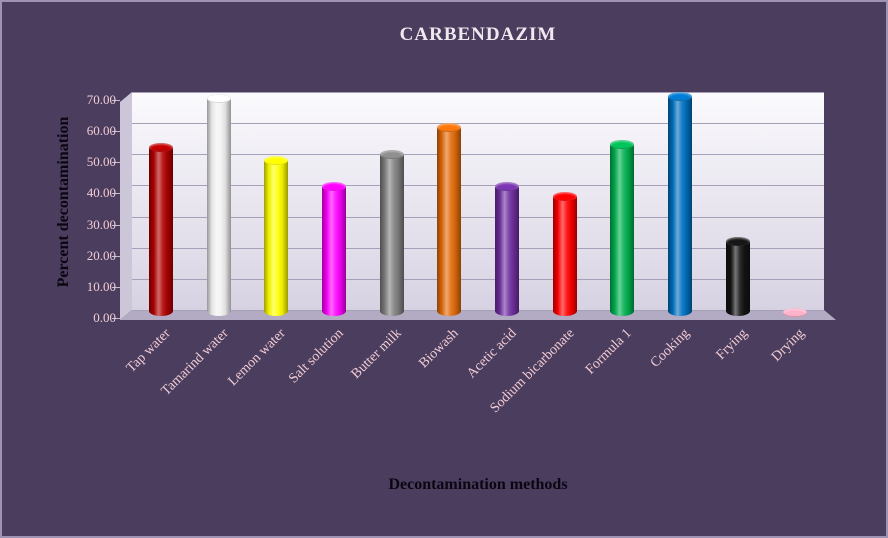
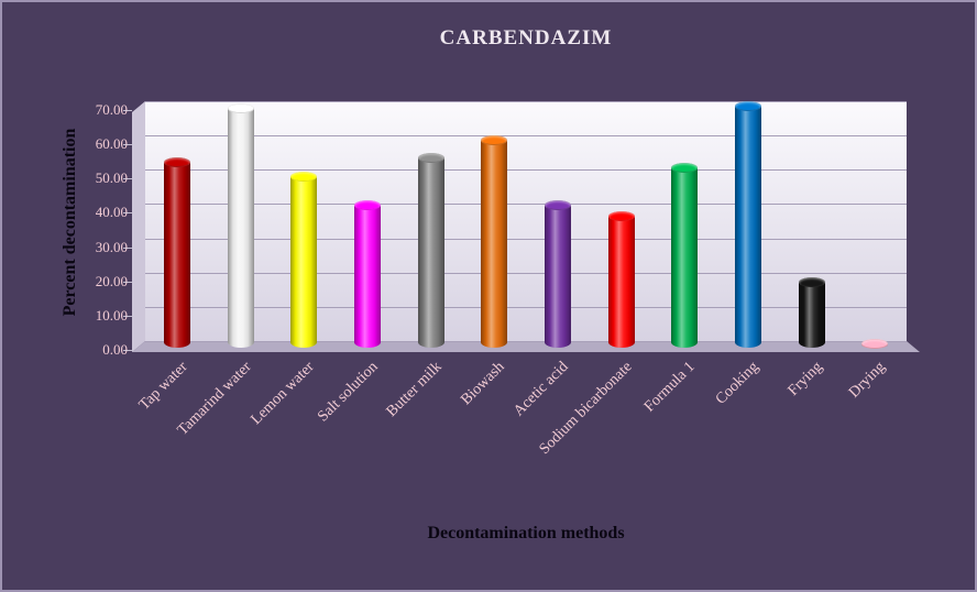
Butter milk: 52 -> 56
Formula 1: 55 -> 52
Frying: 24 -> 19
